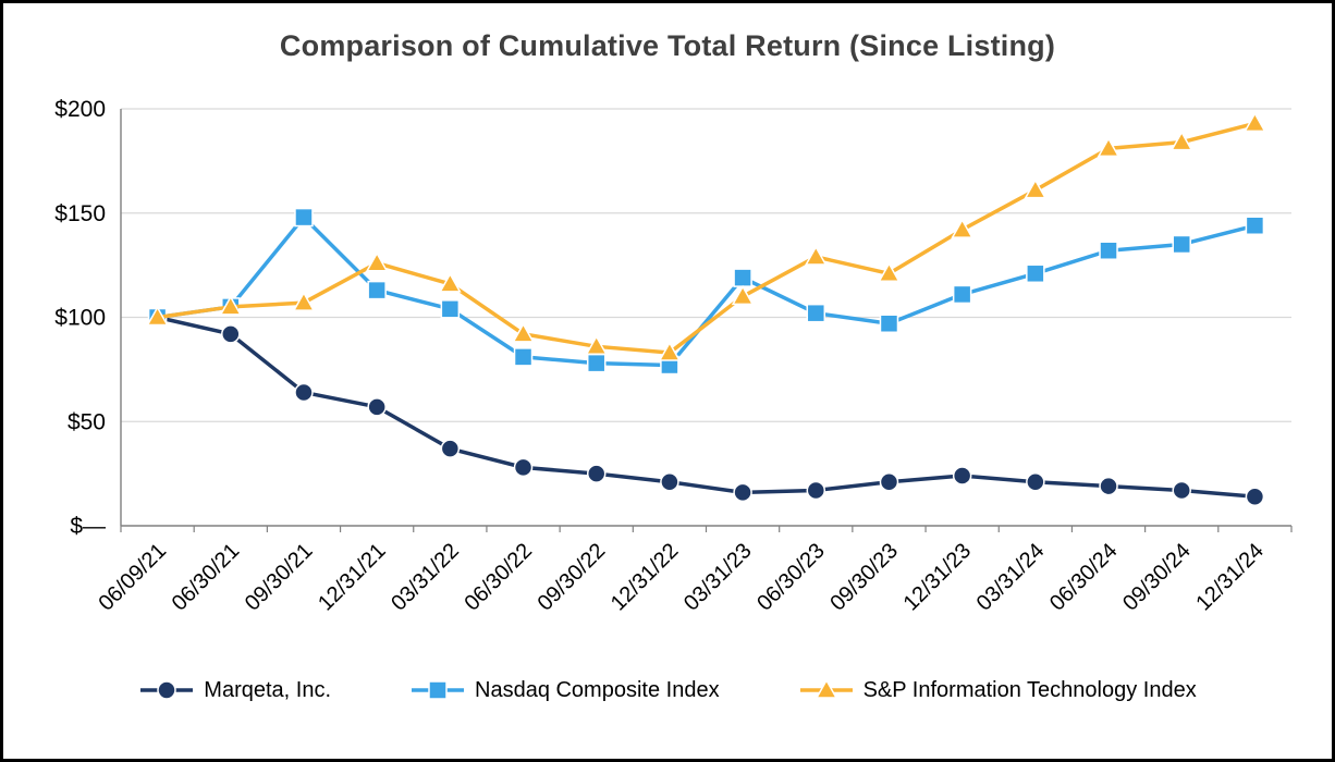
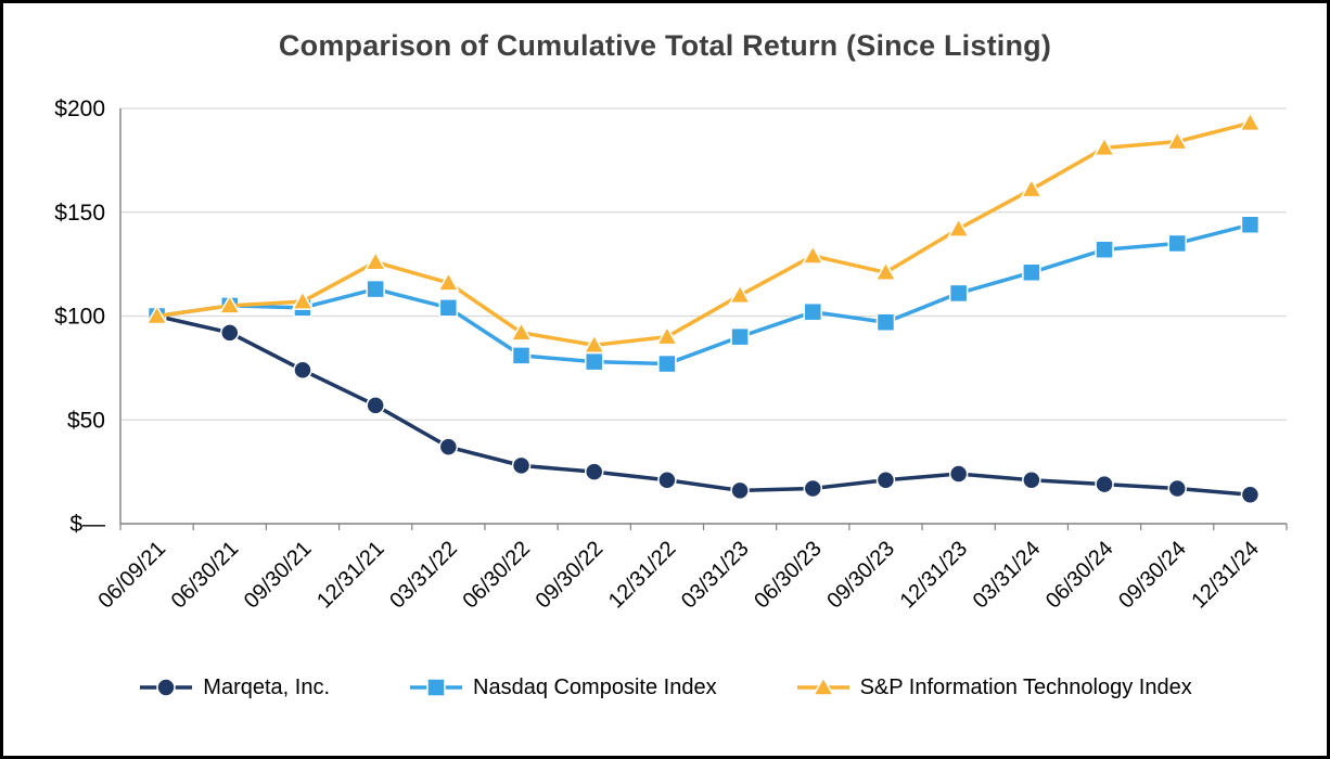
Marqeta, Inc./09/30/21: $64 -> $74
Nasdaq Composite Index/09/30/21: $148 -> $104
S&P Information Technology Index/12/31/22: $83 -> $90
Nasdaq Composite Index/03/31/23: $119 -> $90
